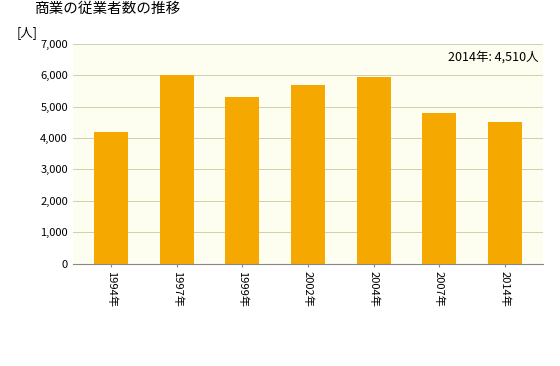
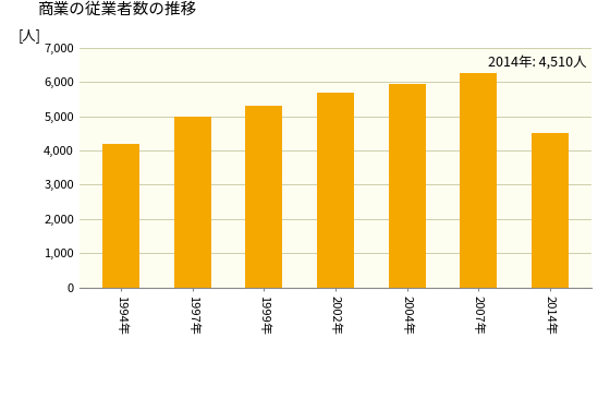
1997年: 6,000 -> 5,000
2007年: 4,800 -> 6,280
